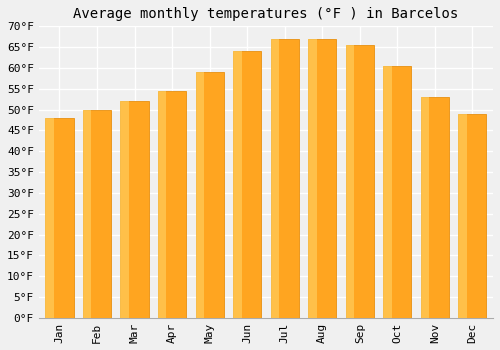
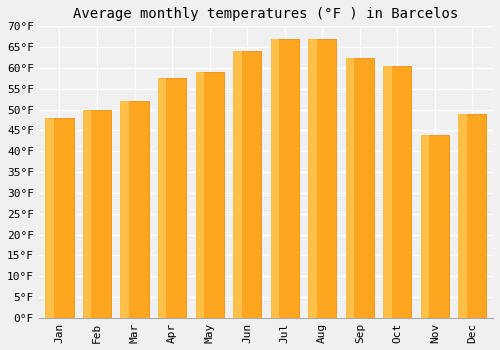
Apr: 54.5°F -> 57.5°F
Sep: 65.5°F -> 62.5°F
Nov: 53.0°F -> 44.0°F
